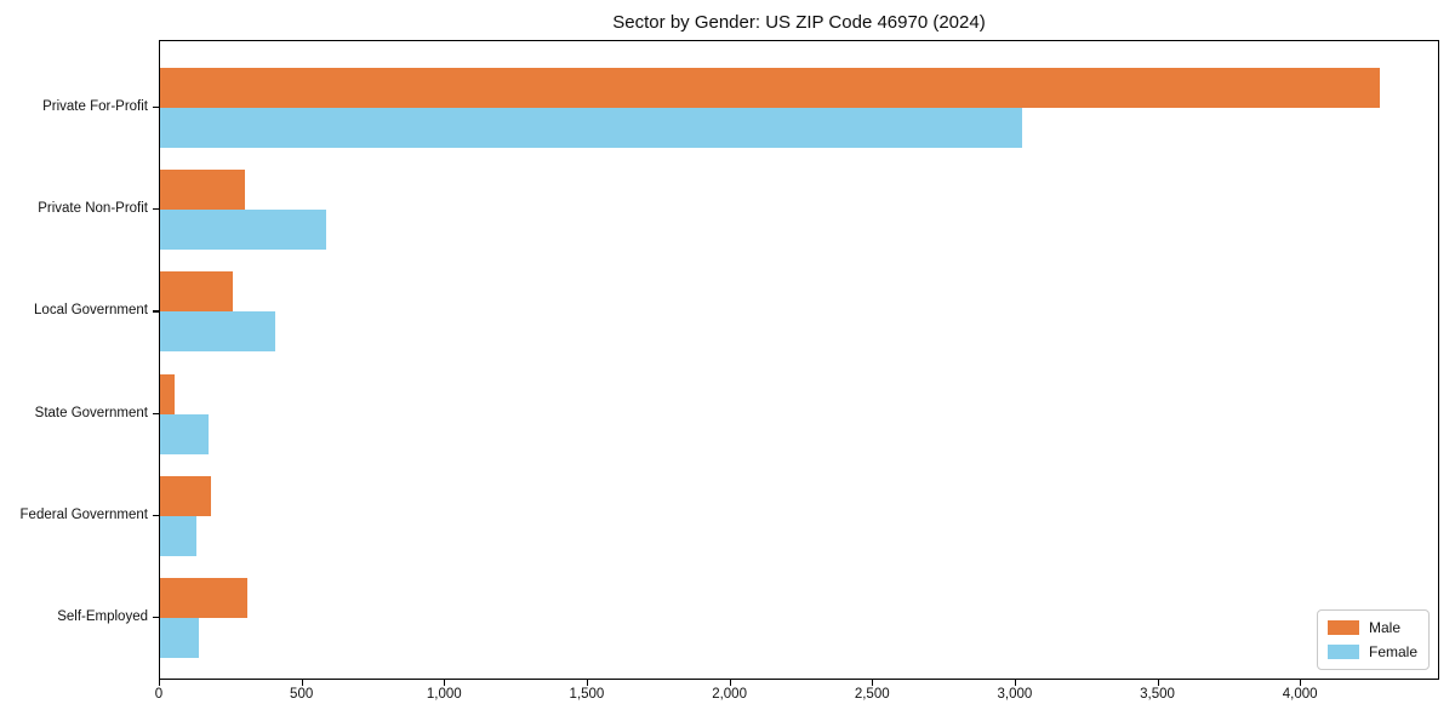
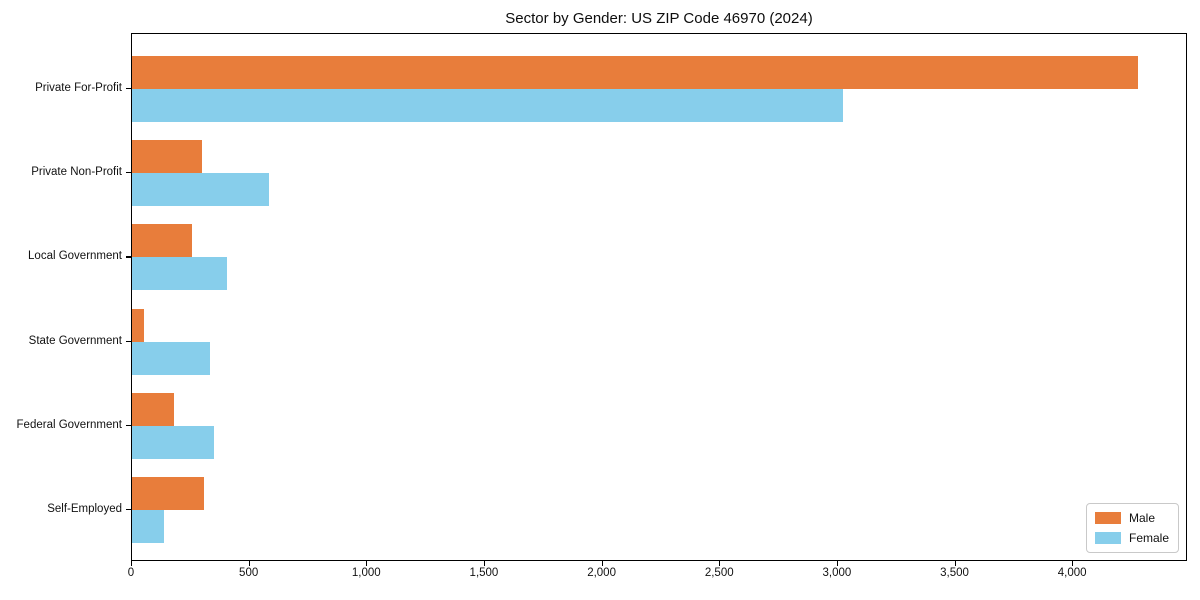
Female/State Government: 170 -> 330
Female/Federal Government: 130 -> 350
